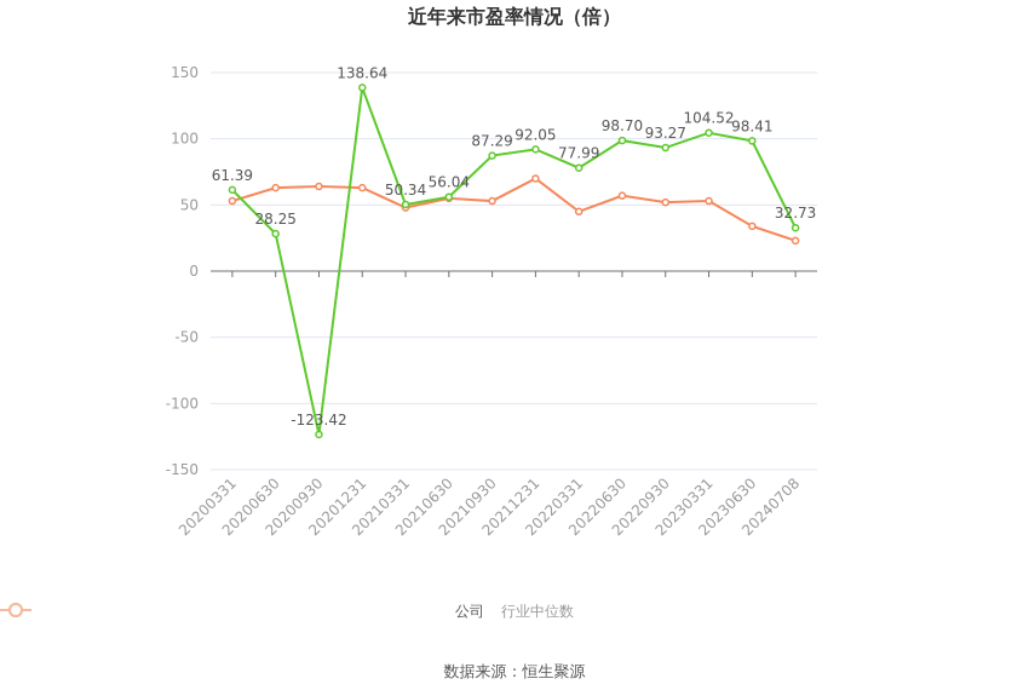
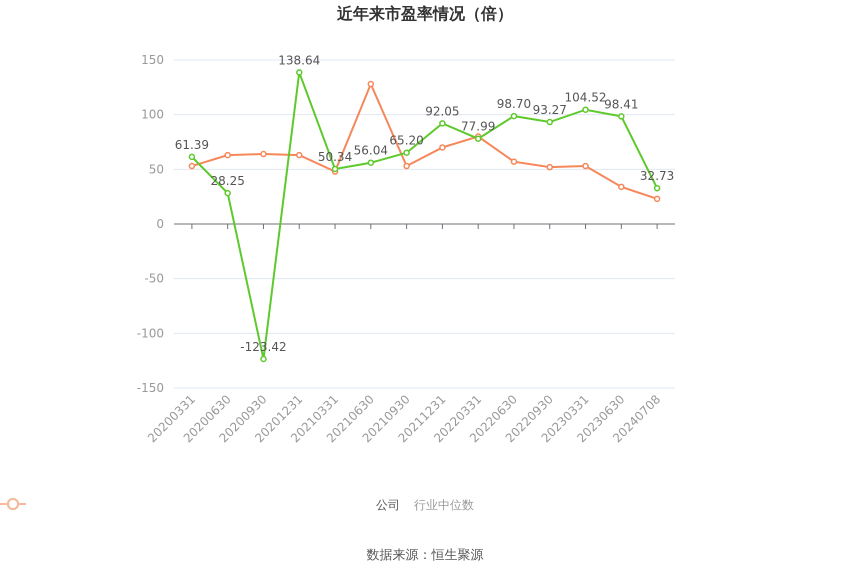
行业中位数/20210630: 55 -> 128
公司/20210930: 87.29 -> 65.20
行业中位数/20220331: 45 -> 80
